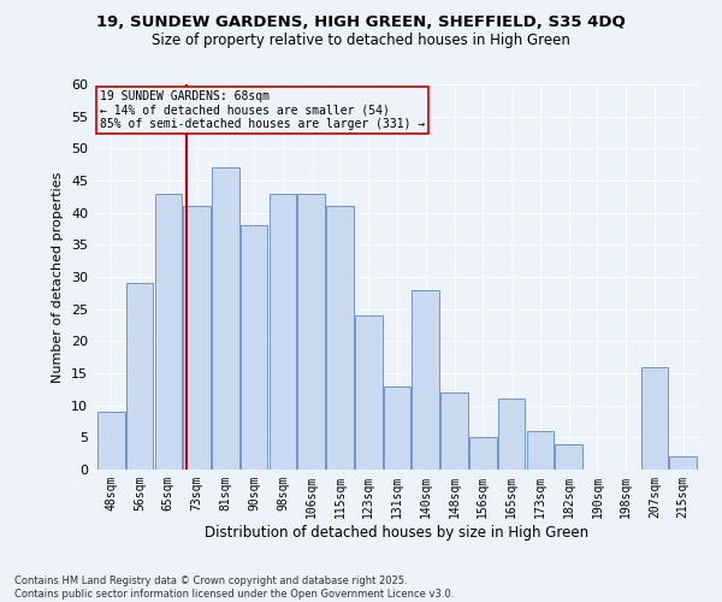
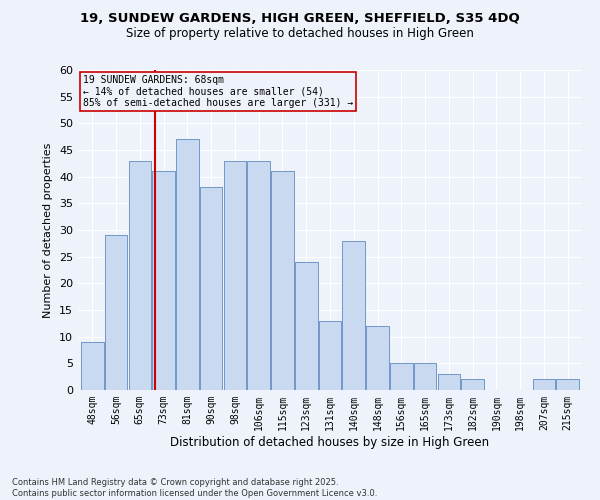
165sqm: 11 -> 5
173sqm: 6 -> 3
182sqm: 4 -> 2
207sqm: 16 -> 2
